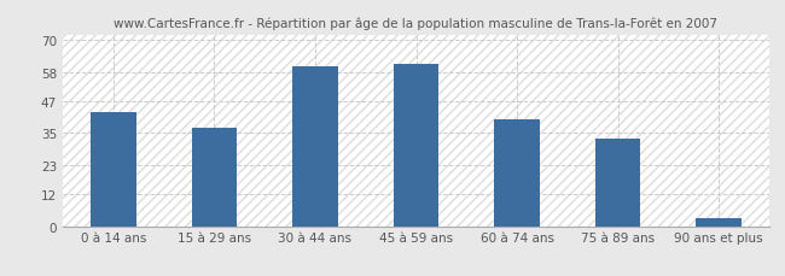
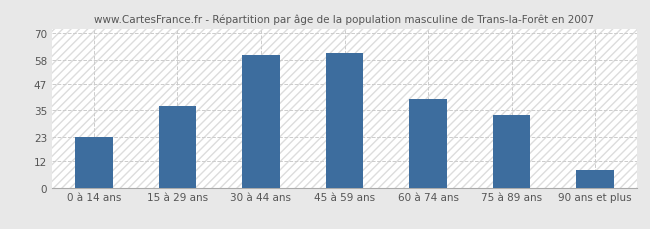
0 à 14 ans: 43 -> 23
90 ans et plus: 3 -> 8
